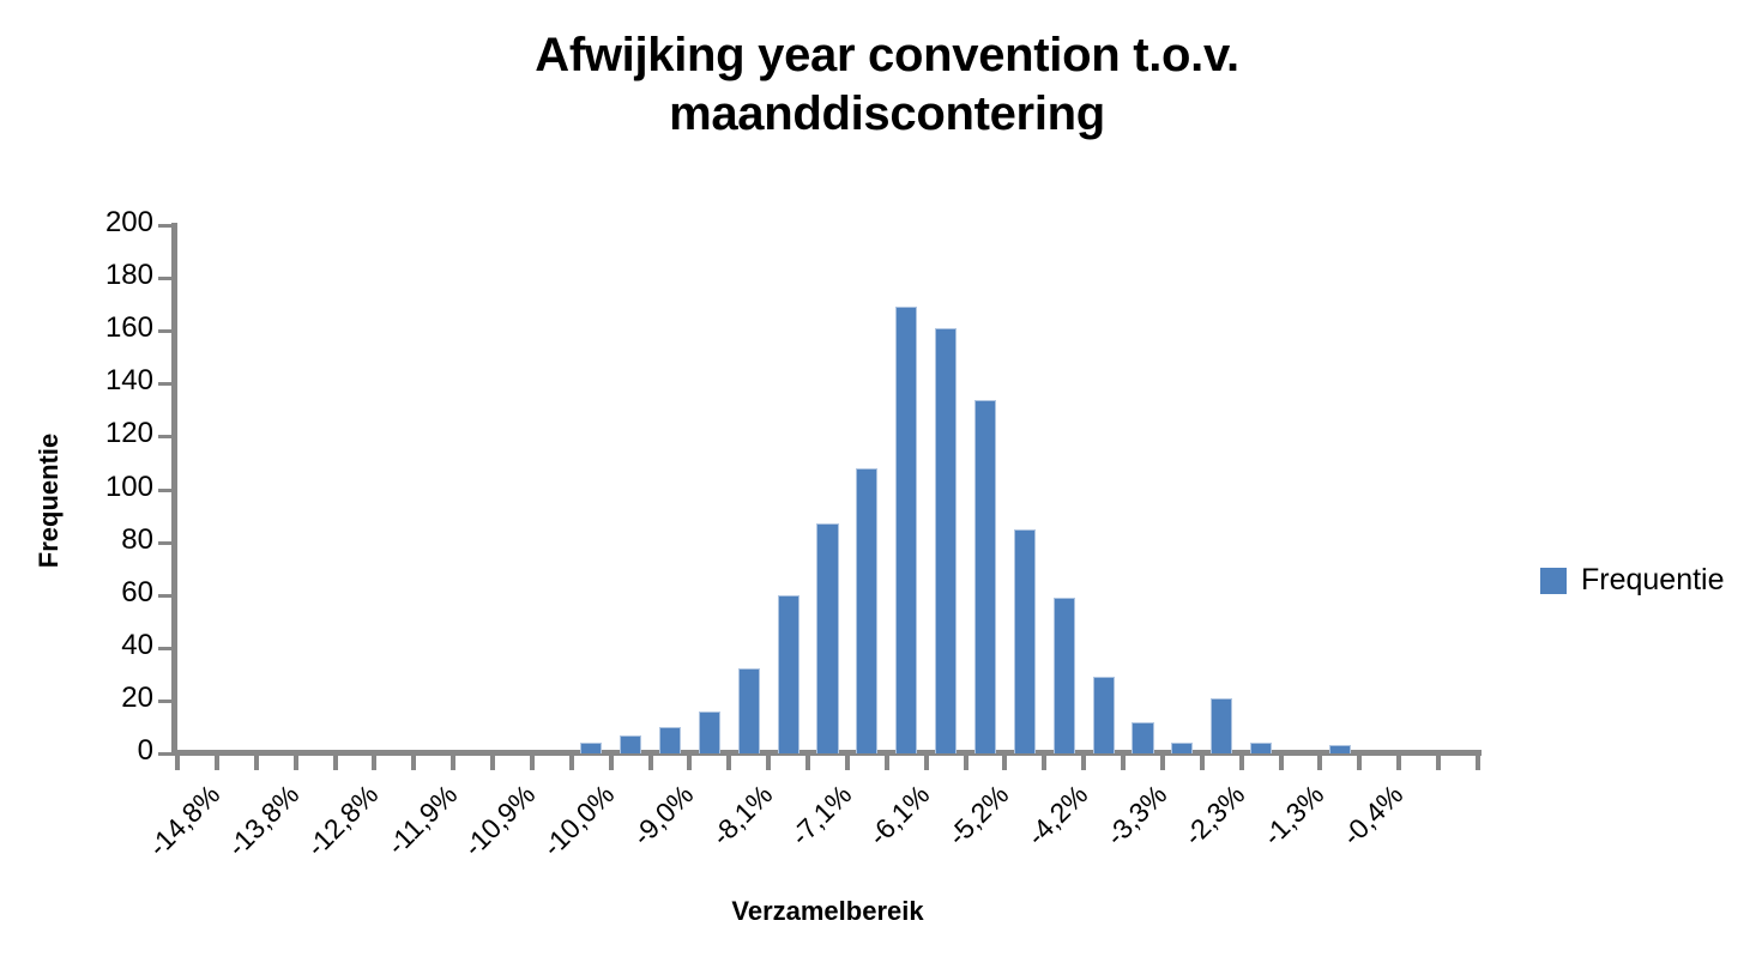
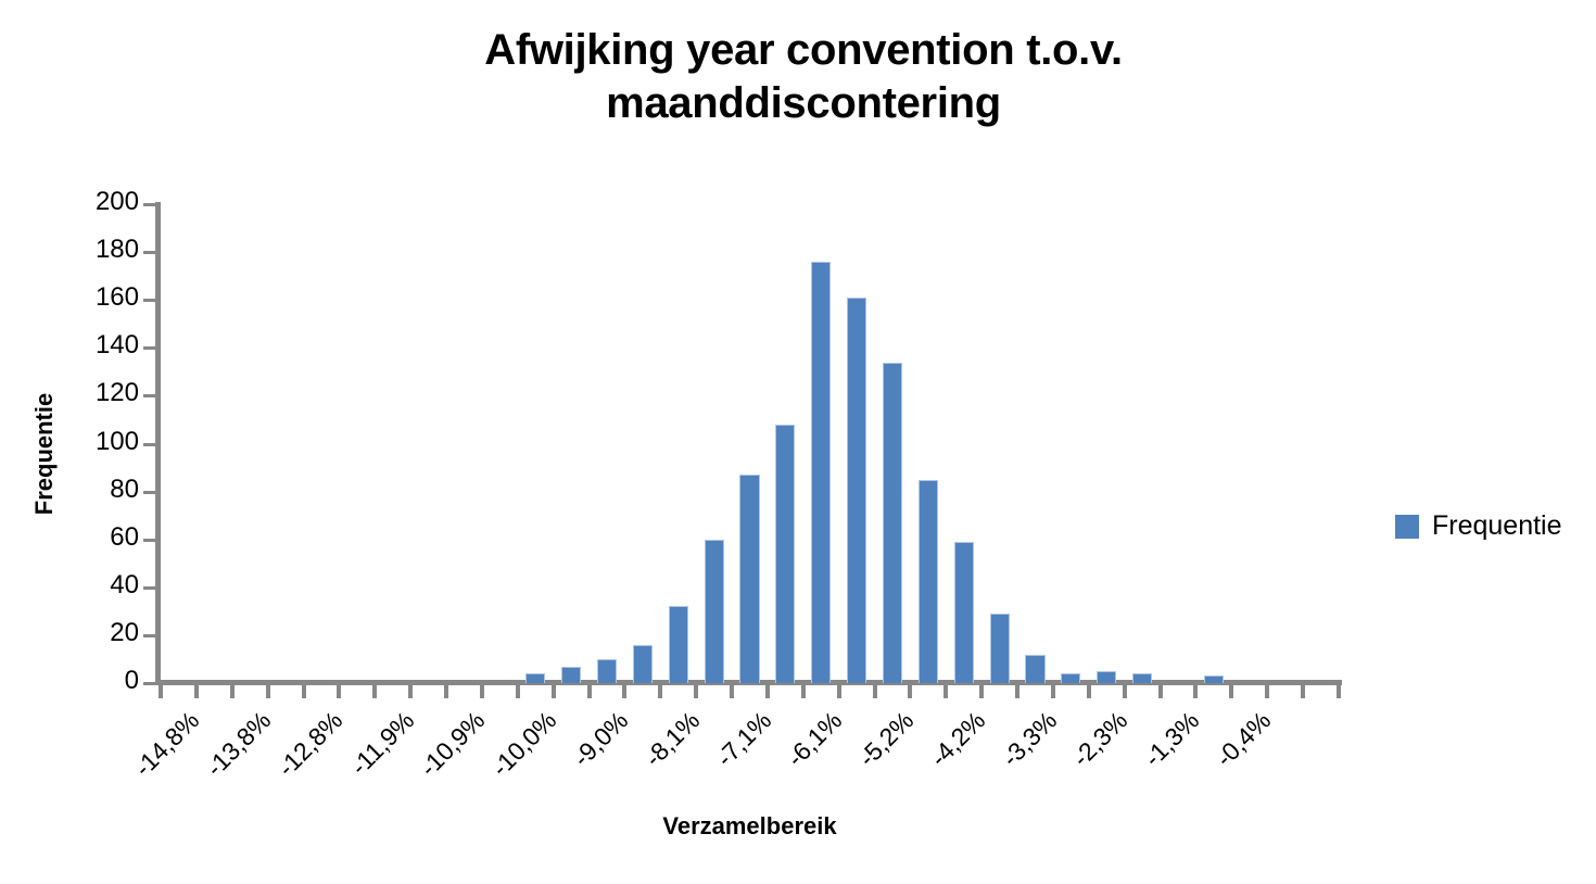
-6,1%: 169 -> 176
-2,3%: 21 -> 5
